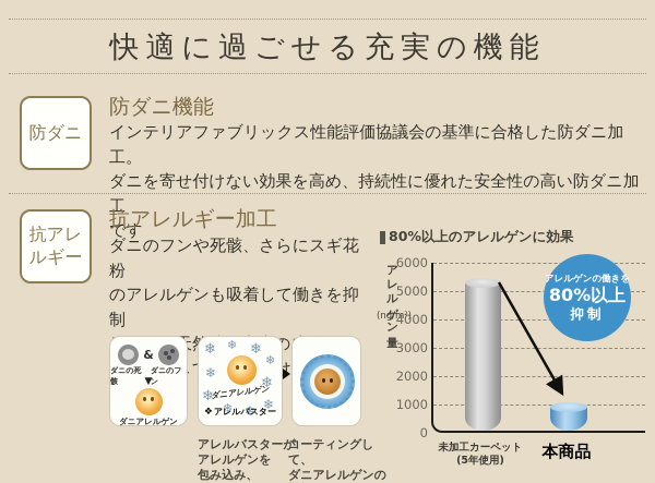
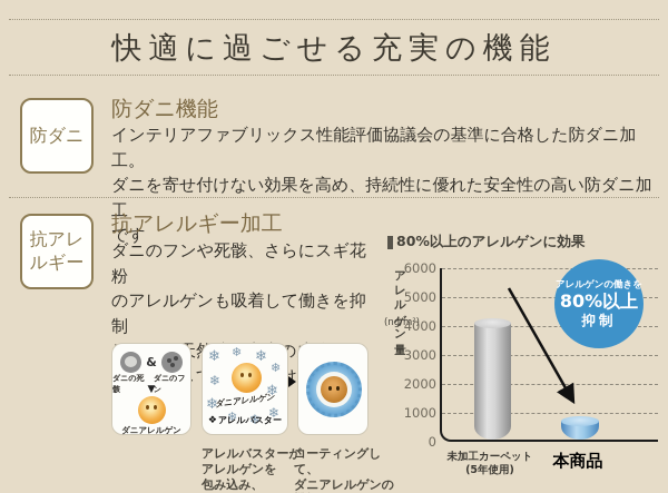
未加工カーペット (5年使用): 5400 -> 4200
本商品: 1000 -> 800
